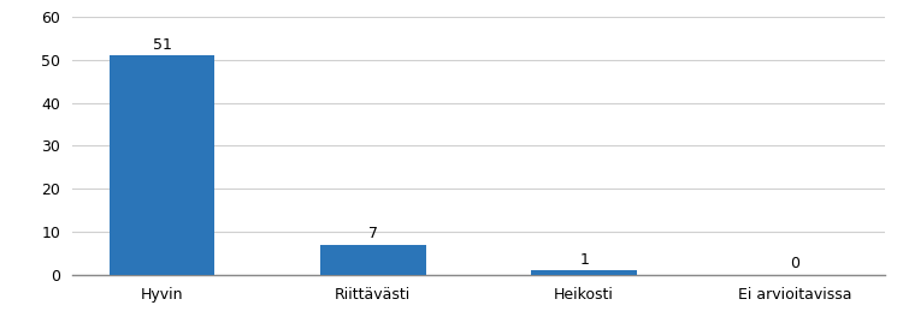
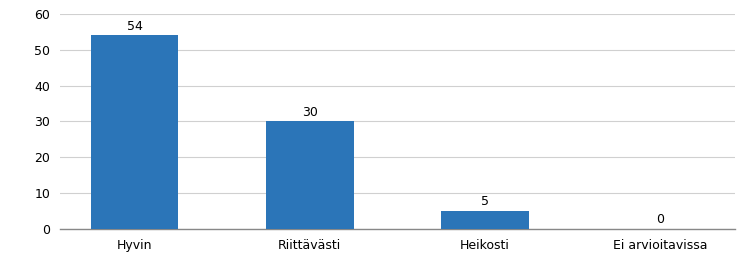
Hyvin: 51 -> 54
Riittävästi: 7 -> 30
Heikosti: 1 -> 5
